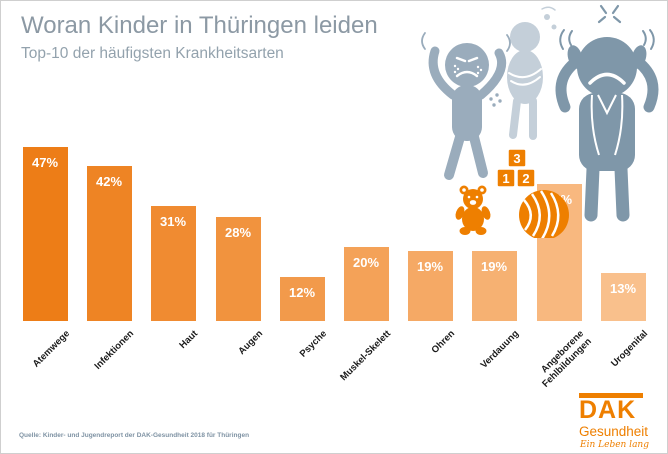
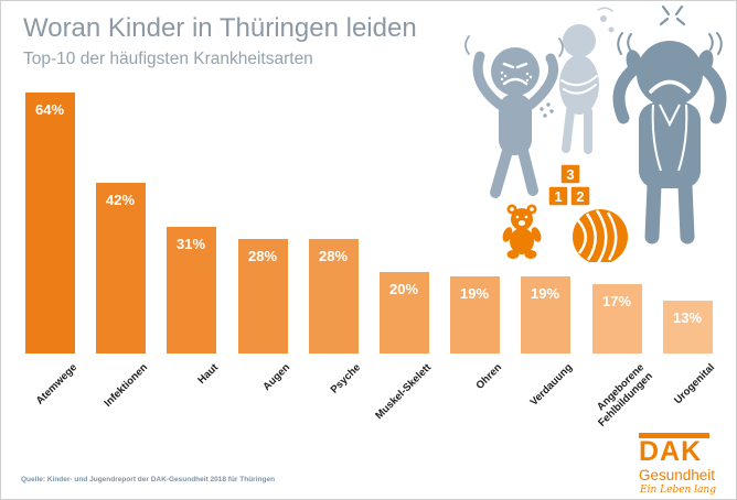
Atemwege: 47% -> 64%
Psyche: 12% -> 28%
Angeborene Fehlbildungen: 37% -> 17%
